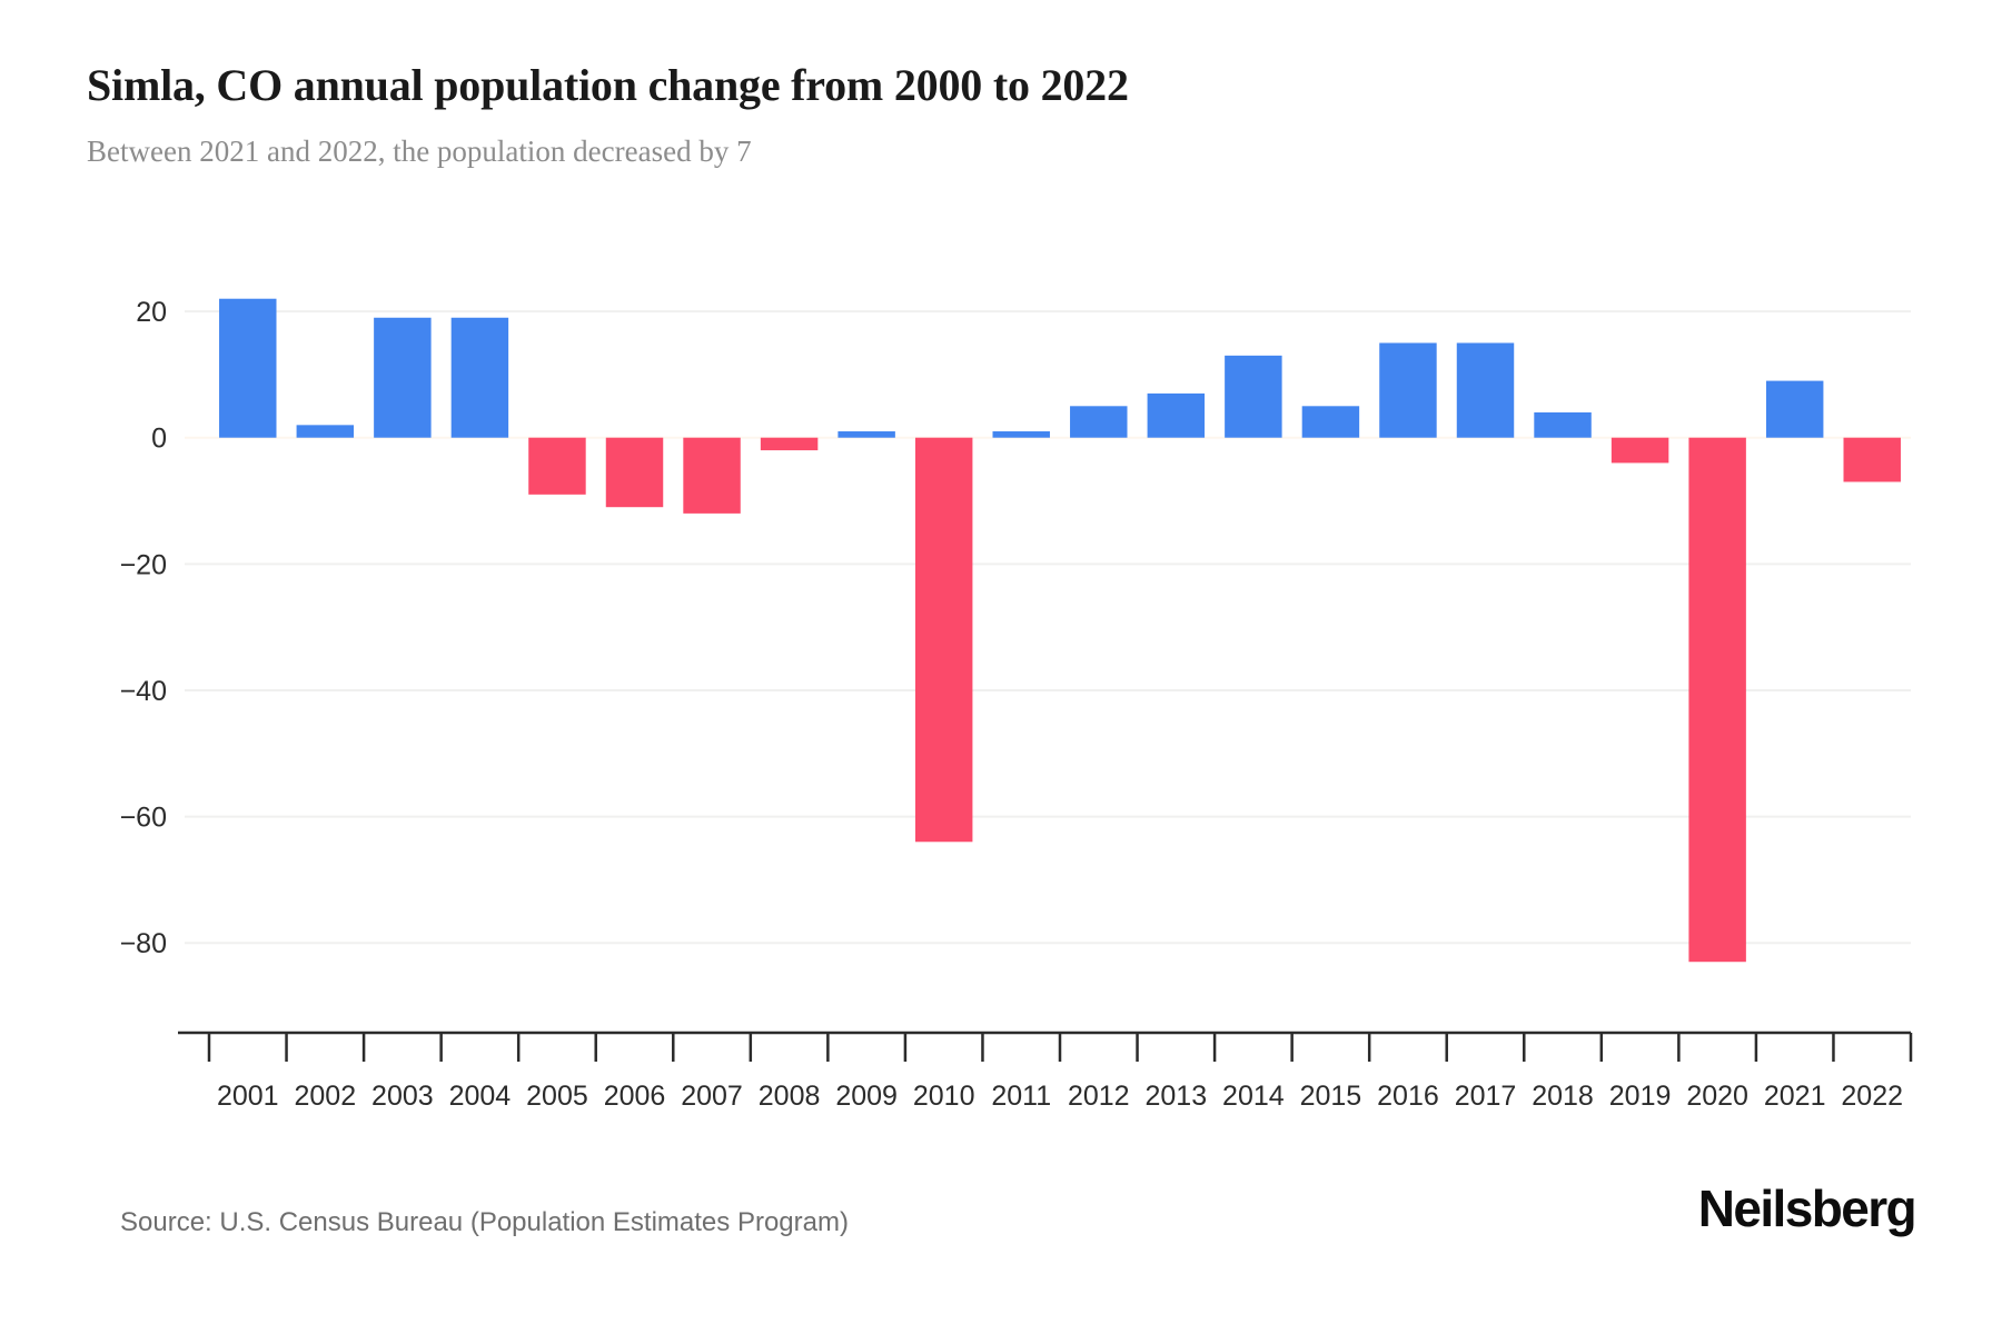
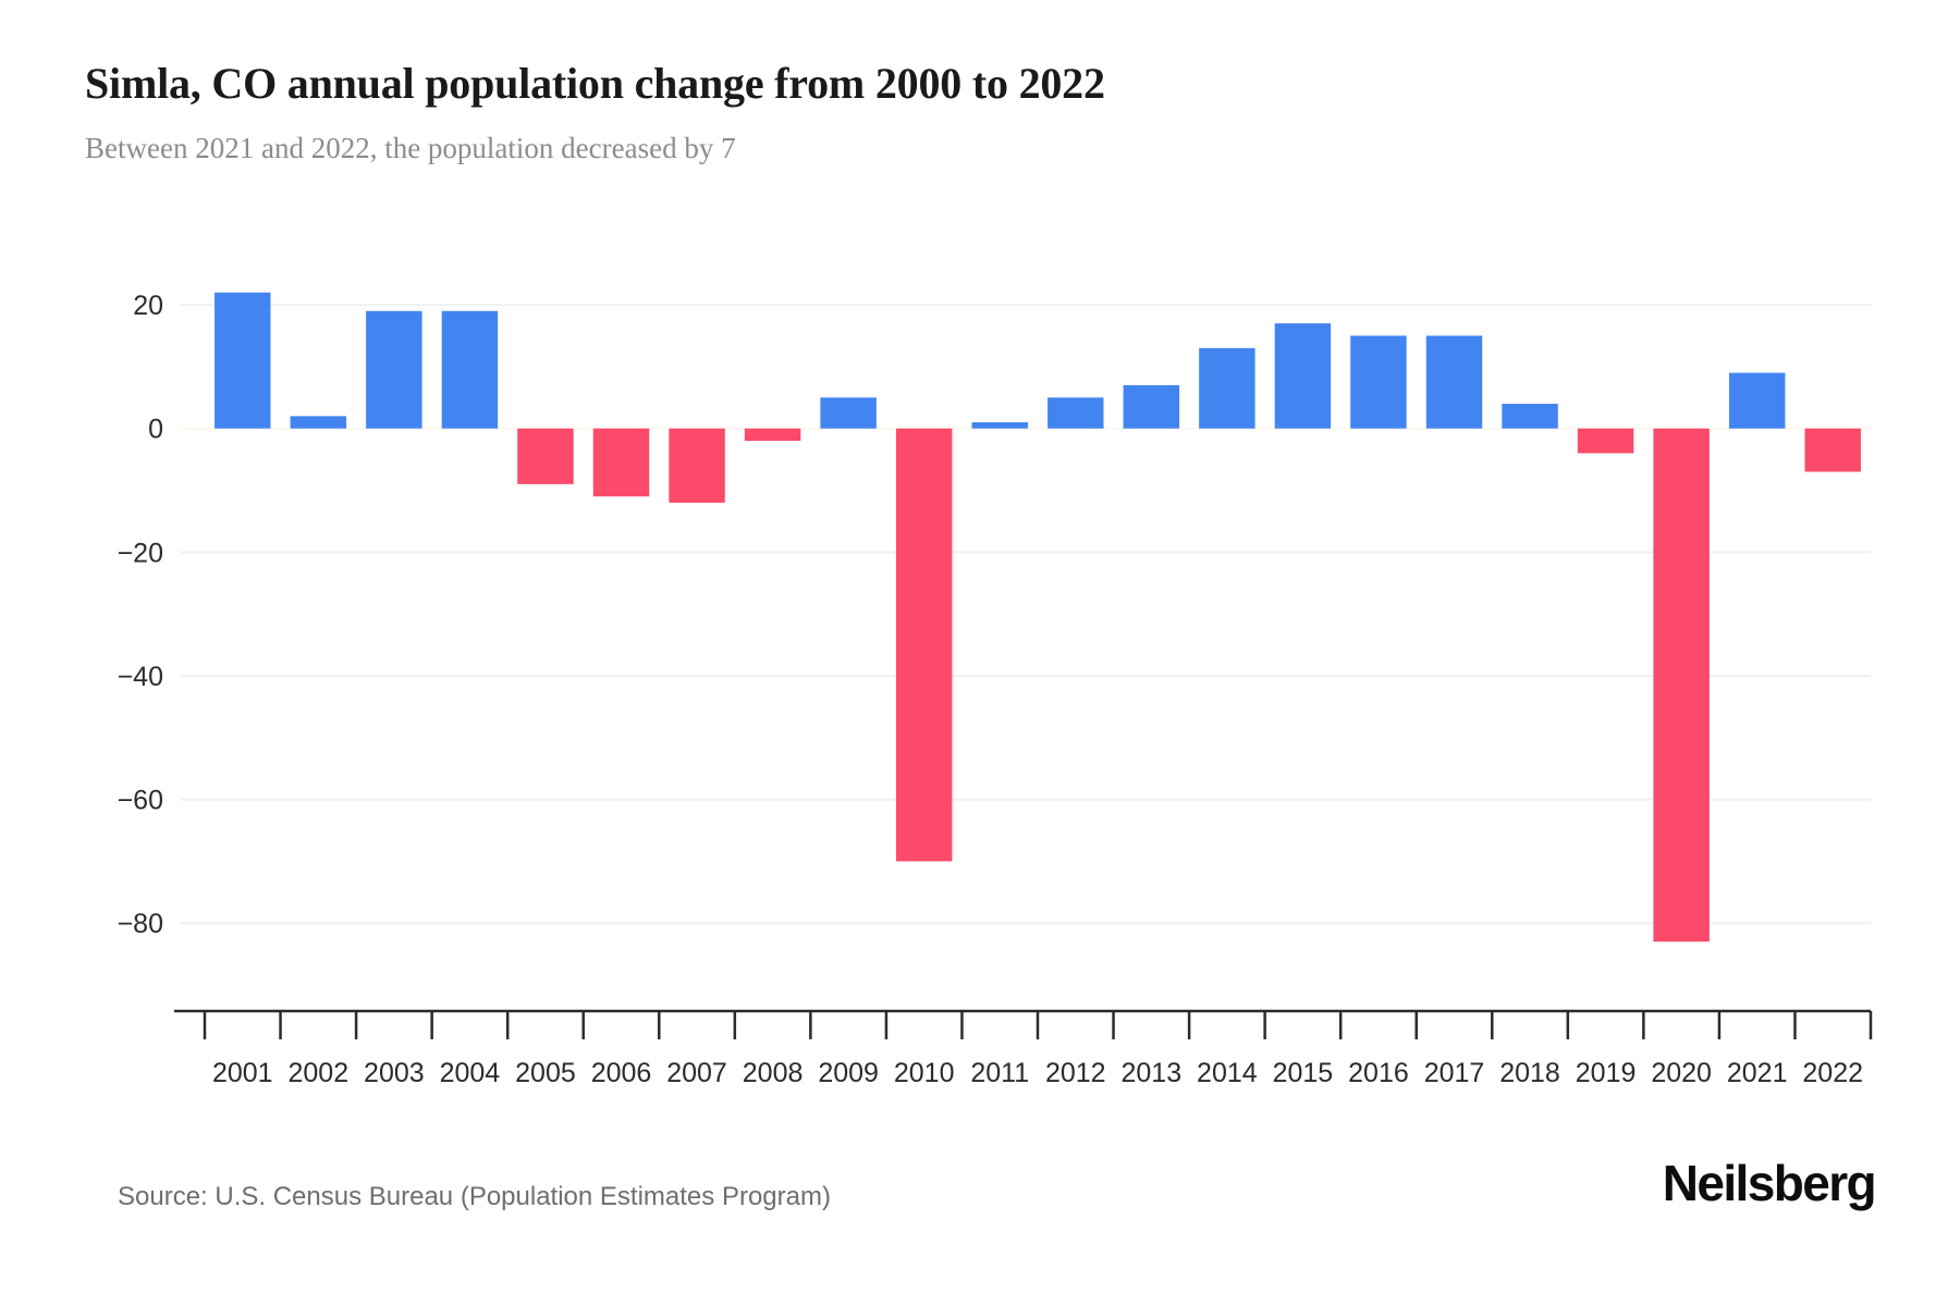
2009: 1 -> 5
2010: -64 -> -70
2015: 5 -> 17
